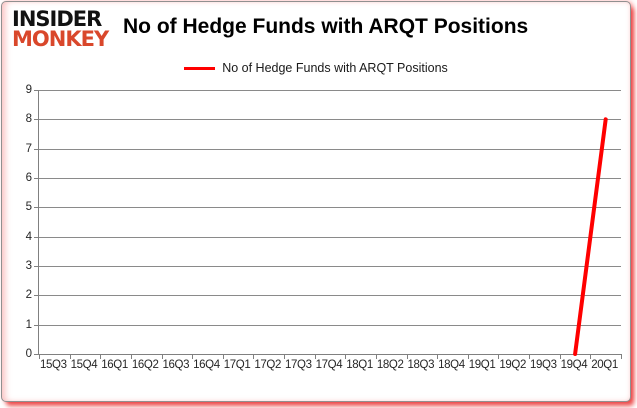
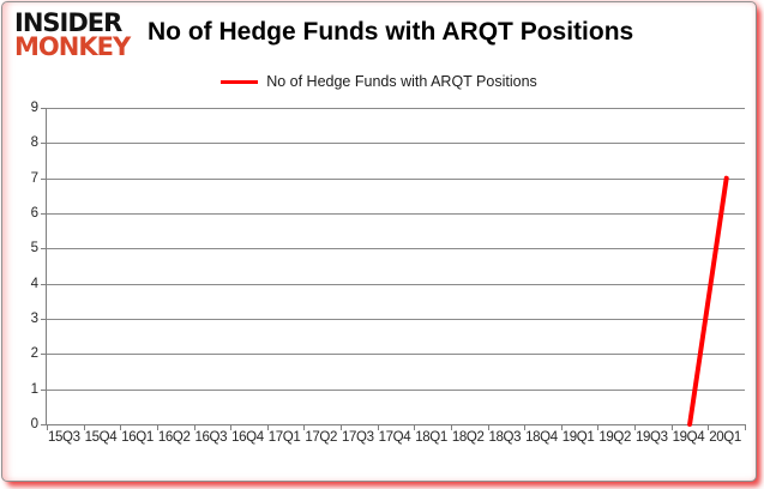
20Q1: 8 -> 7
